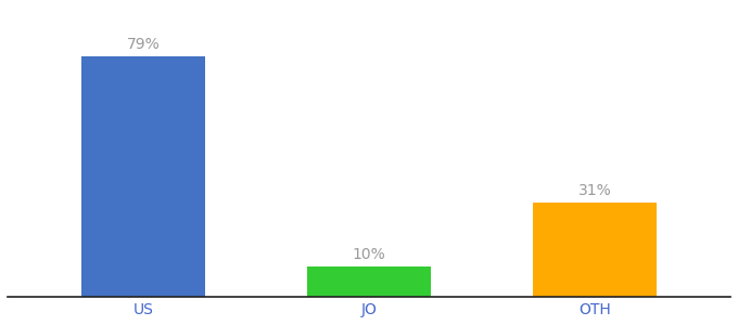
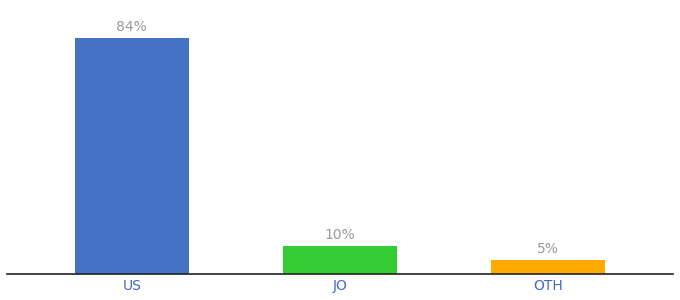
US: 79% -> 84%
OTH: 31% -> 5%
